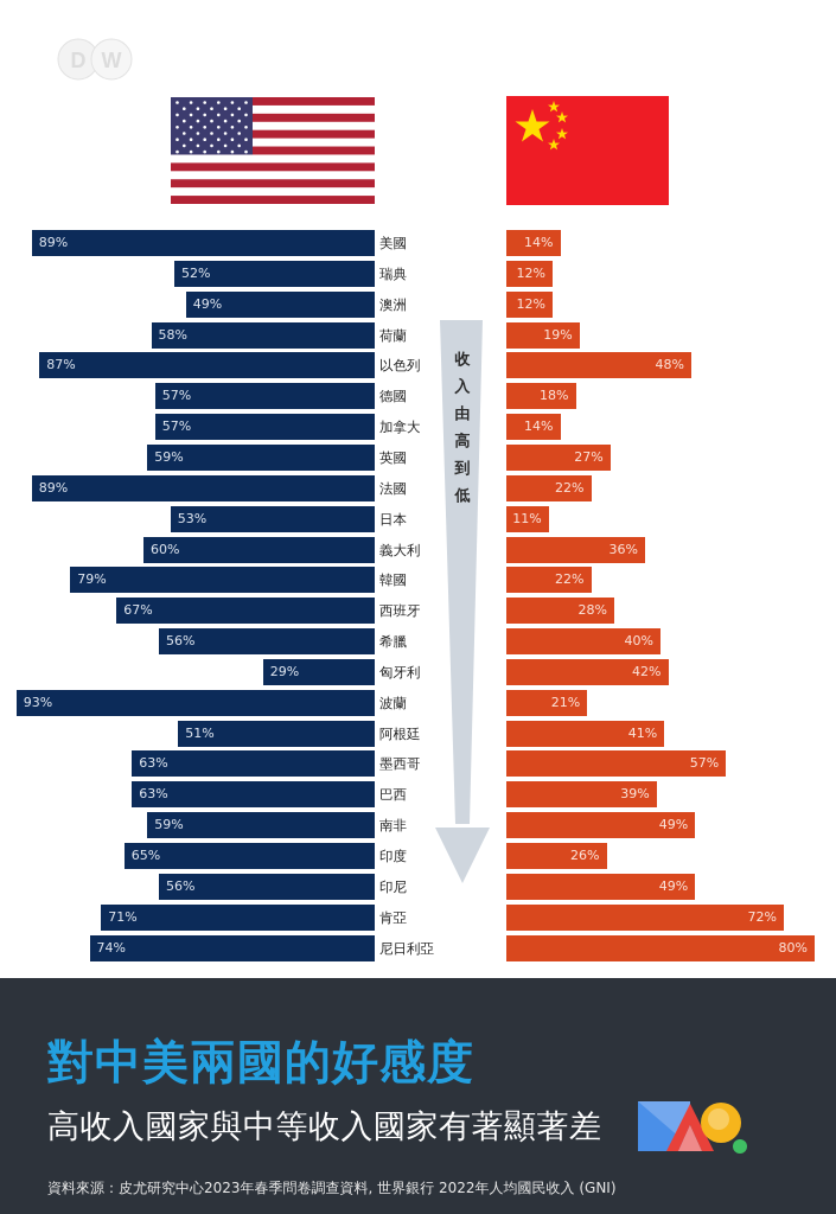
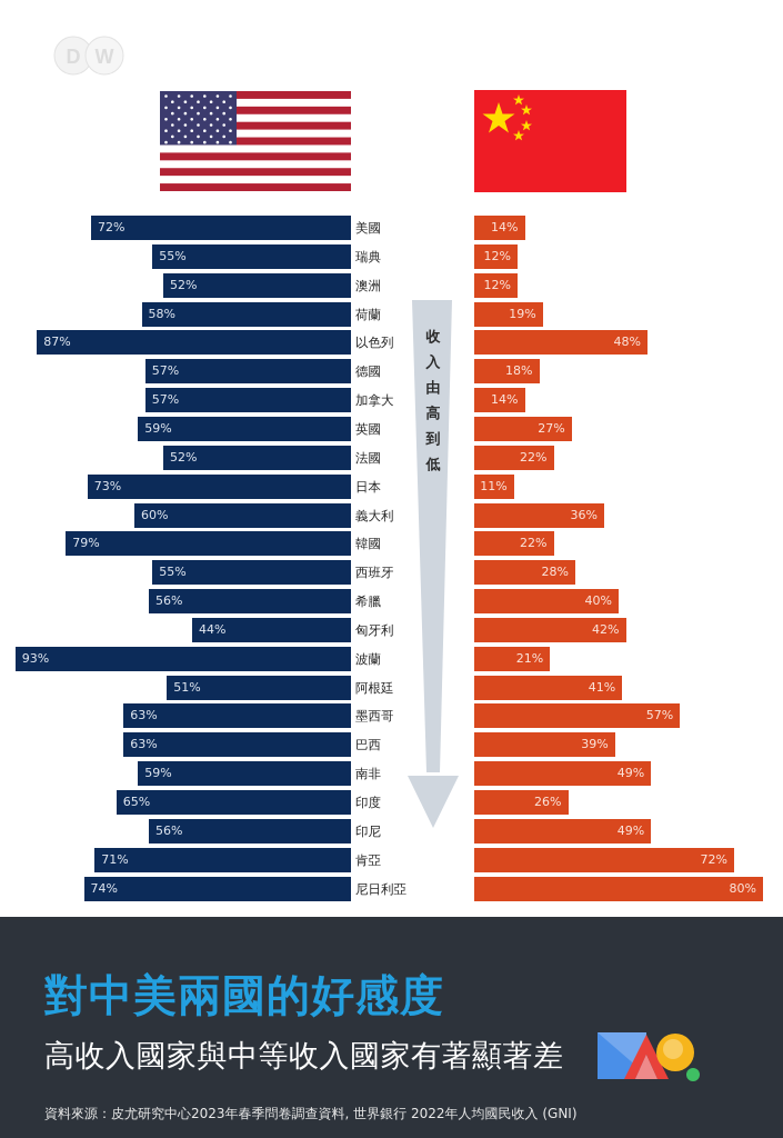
美國/美國: 89% -> 72%
美國/瑞典: 52% -> 55%
美國/澳洲: 49% -> 52%
美國/法國: 89% -> 52%
美國/日本: 53% -> 73%
美國/西班牙: 67% -> 55%
美國/匈牙利: 29% -> 44%
